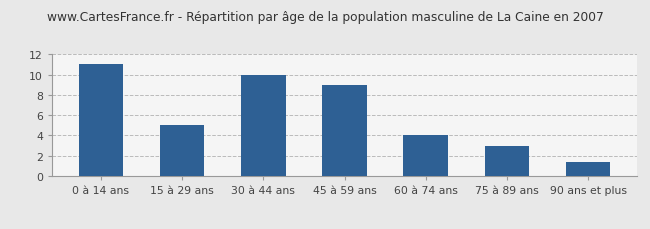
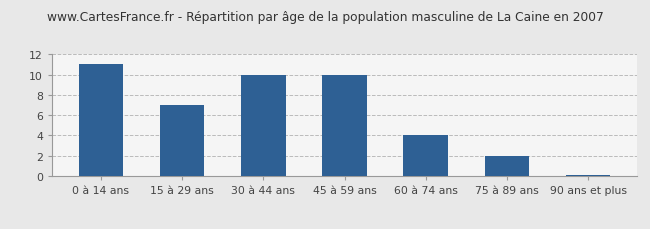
15 à 29 ans: 5.0 -> 7.0
45 à 59 ans: 9.0 -> 10.0
75 à 89 ans: 3.0 -> 2.0
90 ans et plus: 1.4 -> 0.1
